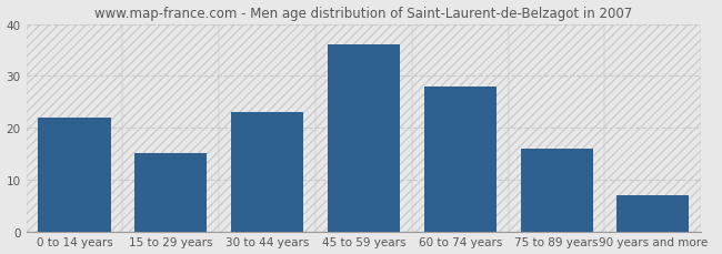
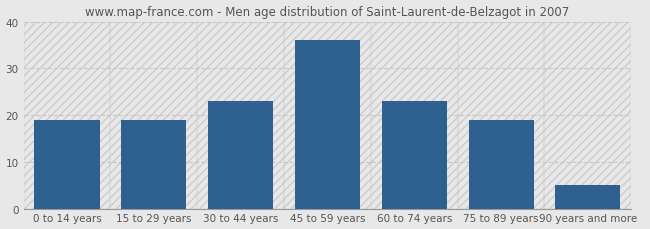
0 to 14 years: 22 -> 19
15 to 29 years: 15 -> 19
60 to 74 years: 28 -> 23
75 to 89 years: 16 -> 19
90 years and more: 7 -> 5
